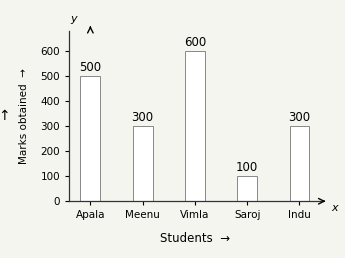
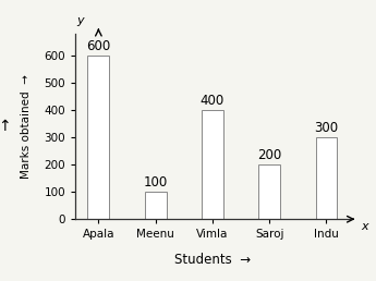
Apala: 500 -> 600
Meenu: 300 -> 100
Vimla: 600 -> 400
Saroj: 100 -> 200
